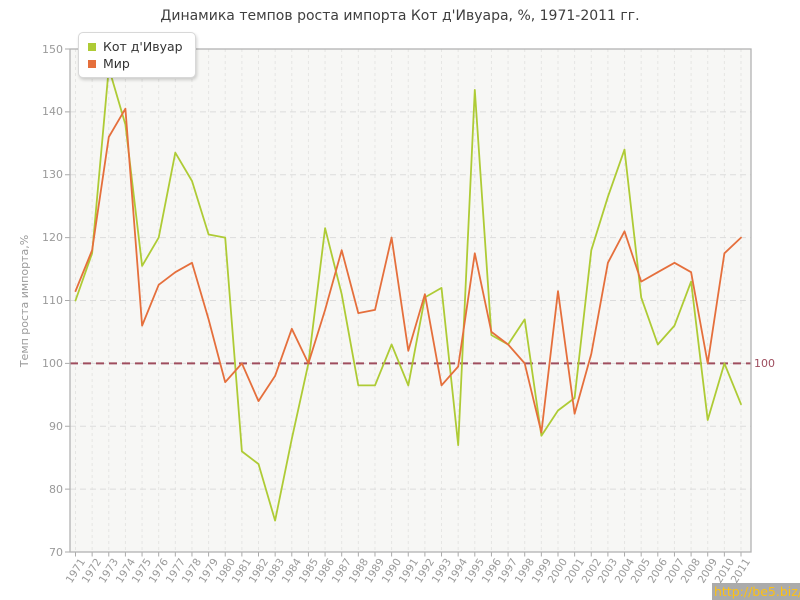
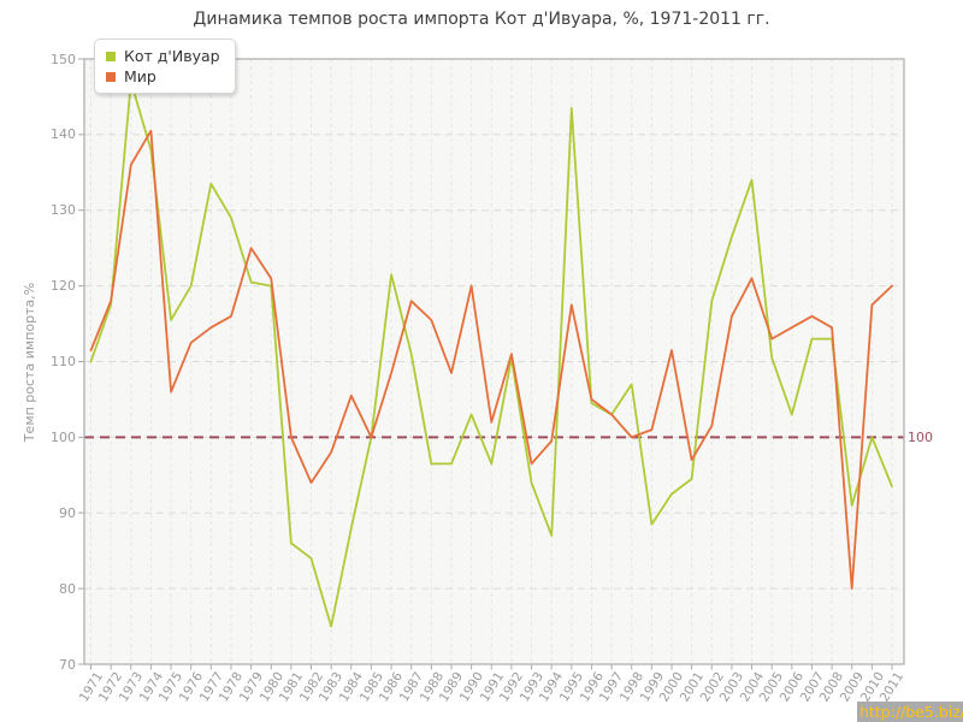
Мир/1979: 107 -> 125
Мир/1980: 97 -> 121
Мир/1988: 108 -> 116
Кот д'Ивуар/1993: 112 -> 94
Мир/1999: 89 -> 101
Мир/2001: 92 -> 97
Кот д'Ивуар/2007: 106 -> 113
Мир/2009: 100 -> 80
